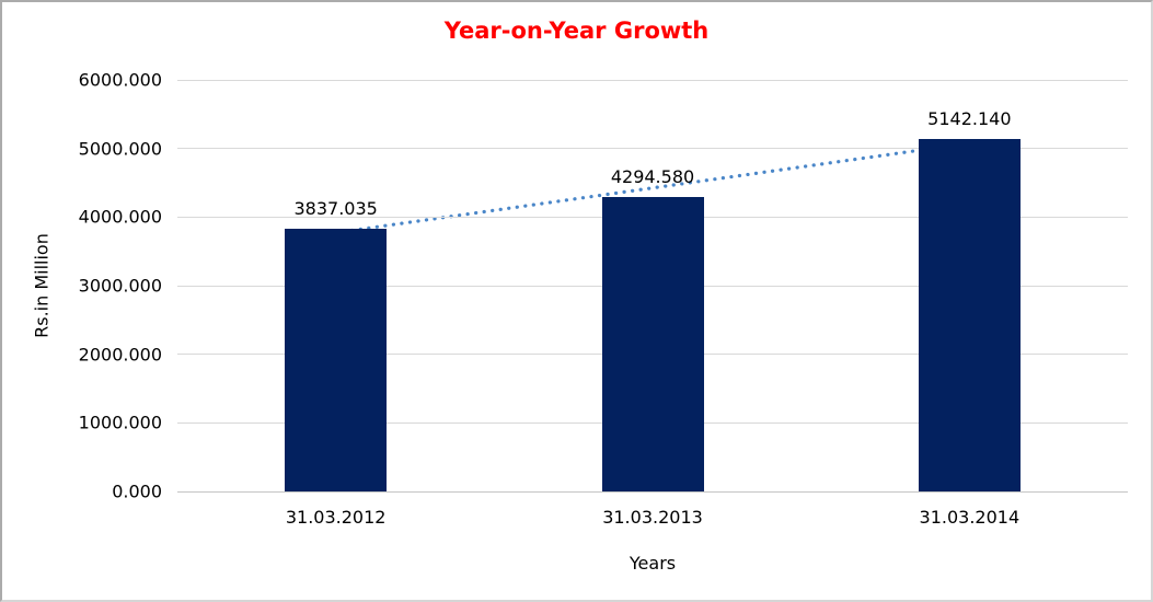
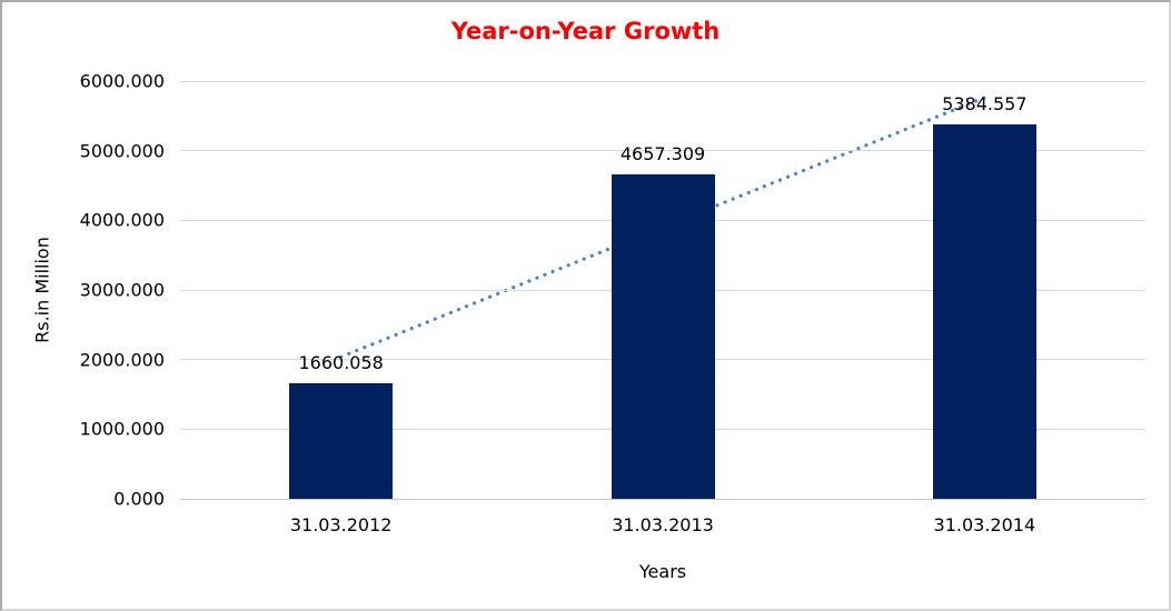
31.03.2012: 3837.035 -> 1660.058
31.03.2013: 4294.580 -> 4657.309
31.03.2014: 5142.140 -> 5384.557
